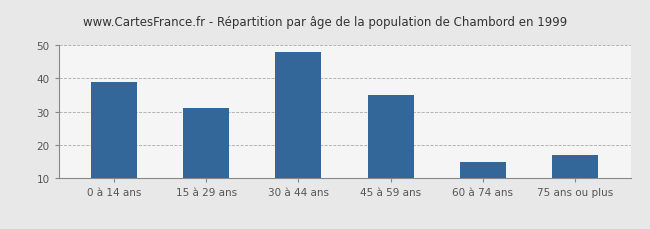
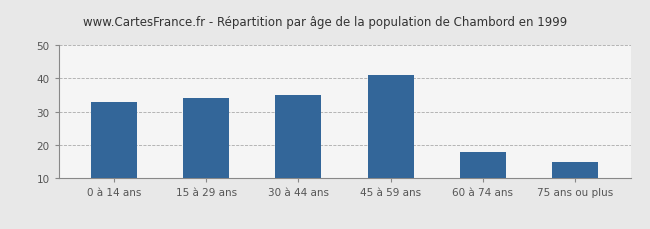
0 à 14 ans: 39 -> 33
15 à 29 ans: 31 -> 34
30 à 44 ans: 48 -> 35
45 à 59 ans: 35 -> 41
60 à 74 ans: 15 -> 18
75 ans ou plus: 17 -> 15
